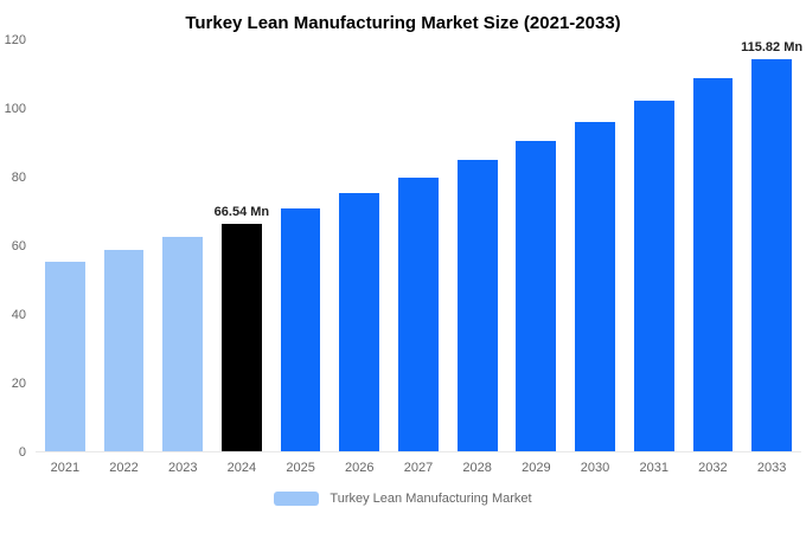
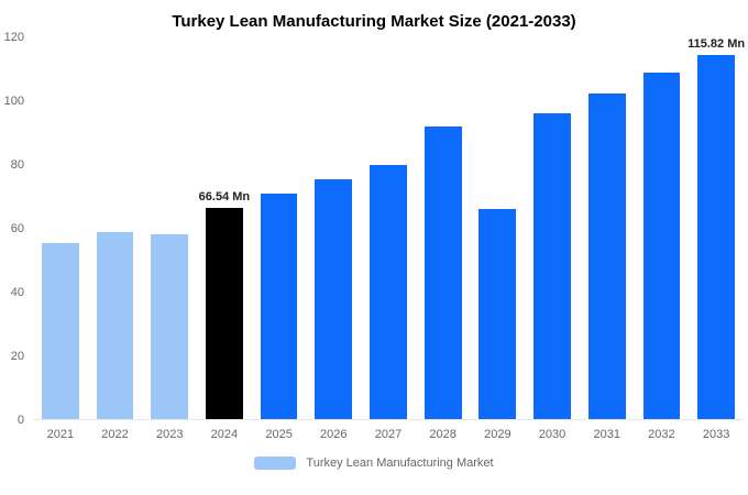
2023: 63 -> 58
2028: 85 -> 92
2029: 91 -> 66
